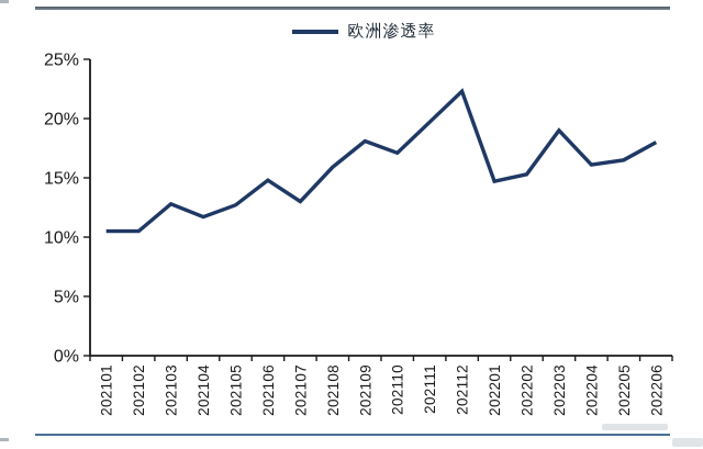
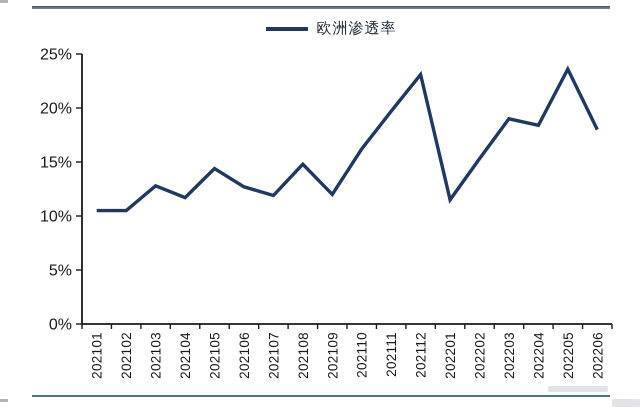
202105: 12.7% -> 14.4%
202106: 14.8% -> 12.7%
202107: 13.0% -> 11.9%
202108: 15.9% -> 14.8%
202109: 18.1% -> 12.0%
202110: 17.1% -> 16.2%
202112: 22.3% -> 23.1%
202201: 14.7% -> 11.5%
202204: 16.1% -> 18.4%
202205: 16.5% -> 23.6%
